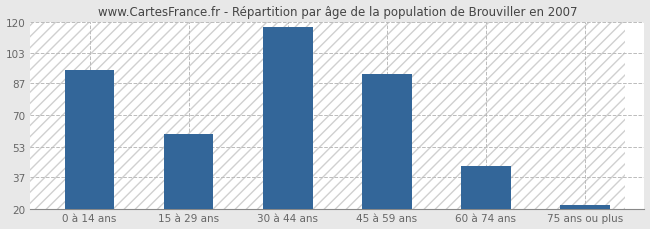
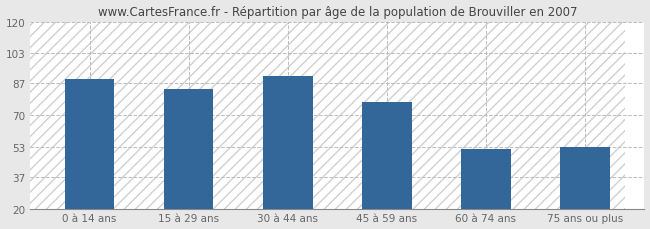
0 à 14 ans: 94 -> 89
15 à 29 ans: 60 -> 84
30 à 44 ans: 117 -> 91
45 à 59 ans: 92 -> 77
60 à 74 ans: 43 -> 52
75 ans ou plus: 22 -> 53
